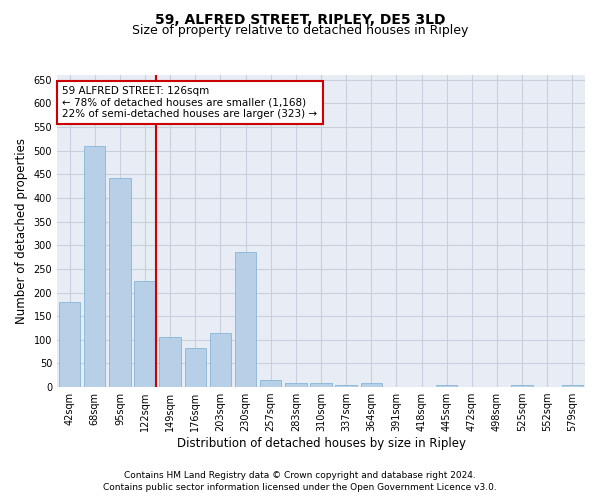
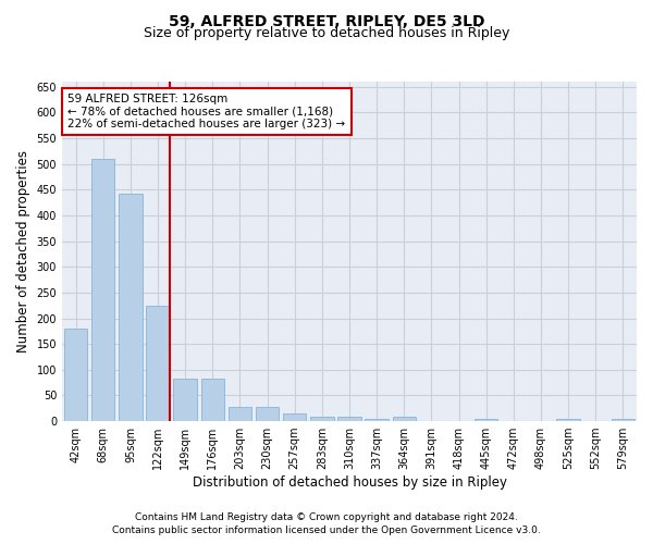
149sqm: 105 -> 83
203sqm: 115 -> 28
230sqm: 285 -> 28
